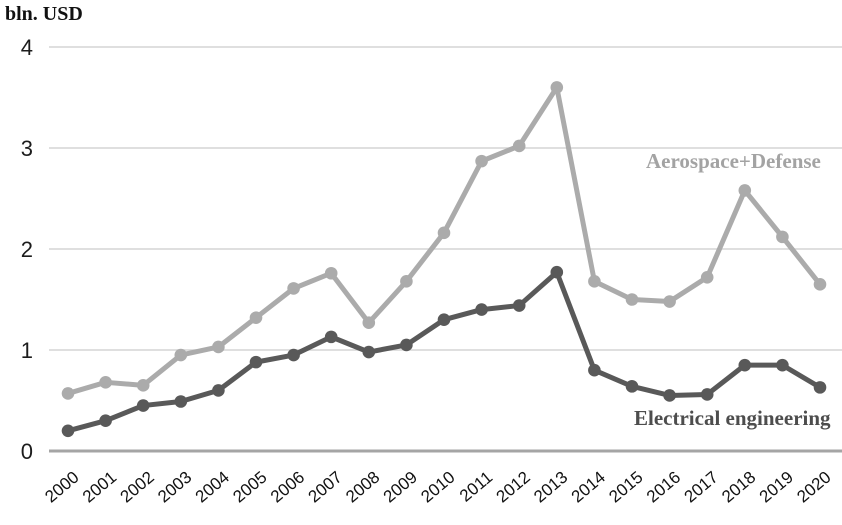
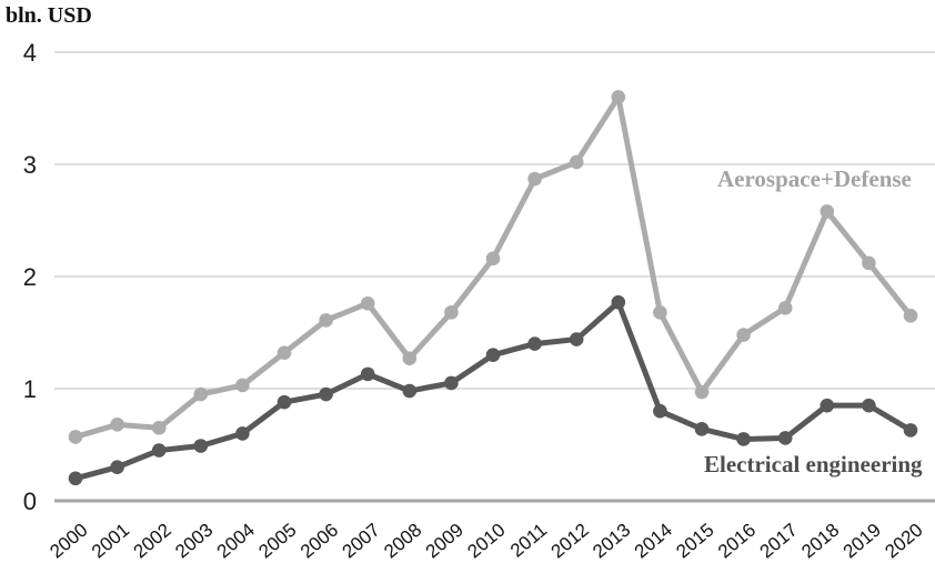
Aerospace+Defense/2015: 1.50 -> 0.97
